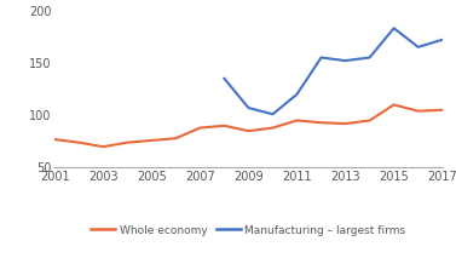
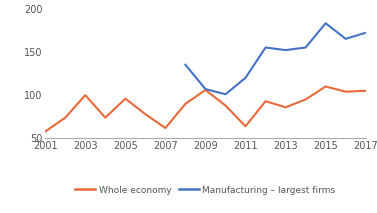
Whole economy/2001: 77 -> 58
Whole economy/2003: 70 -> 100
Whole economy/2005: 76 -> 96
Whole economy/2007: 88 -> 62
Whole economy/2009: 85 -> 106
Whole economy/2011: 95 -> 64
Whole economy/2013: 92 -> 86
